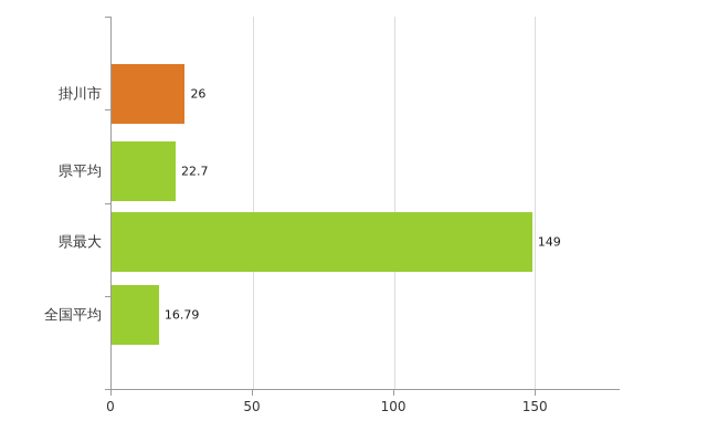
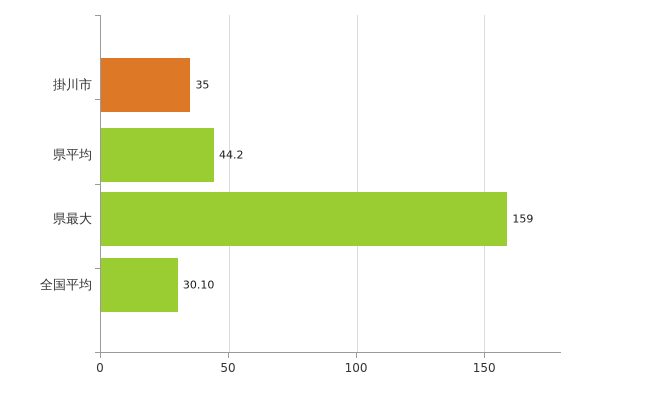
掛川市: 26 -> 35
県平均: 22.7 -> 44.2
県最大: 149 -> 159
全国平均: 16.79 -> 30.10
